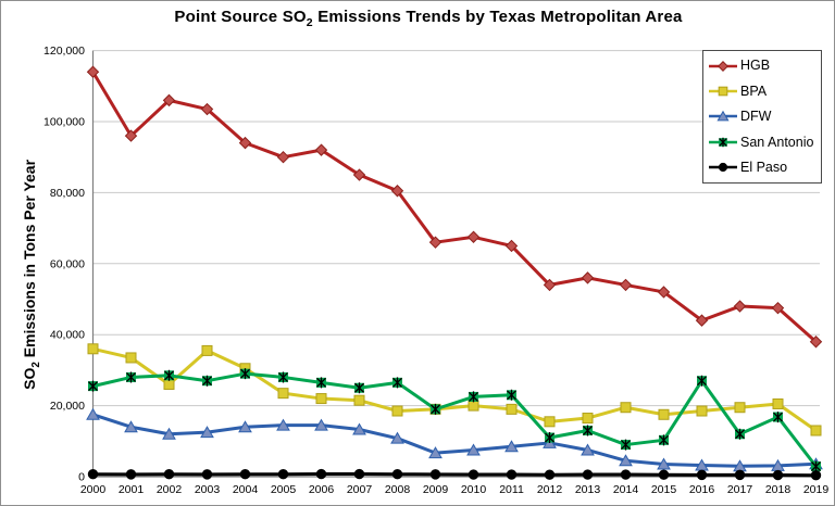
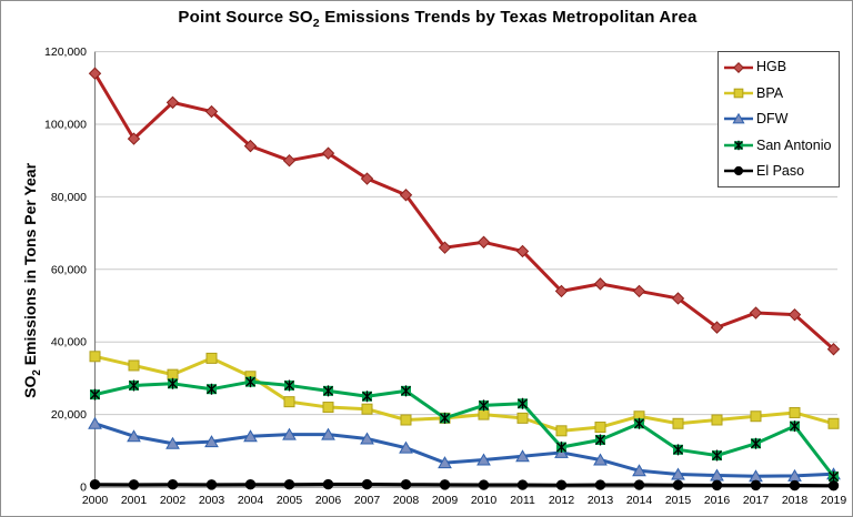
BPA/2002: 26000 -> 31000
San Antonio/2014: 9000 -> 18000
San Antonio/2016: 27000 -> 9000
BPA/2019: 13000 -> 18000
